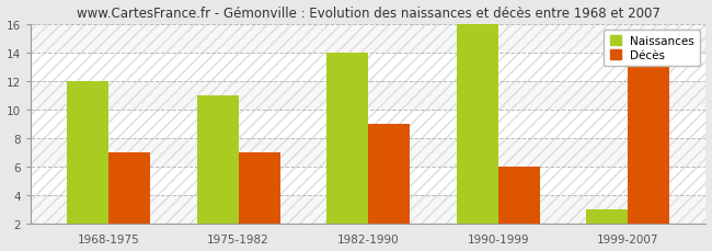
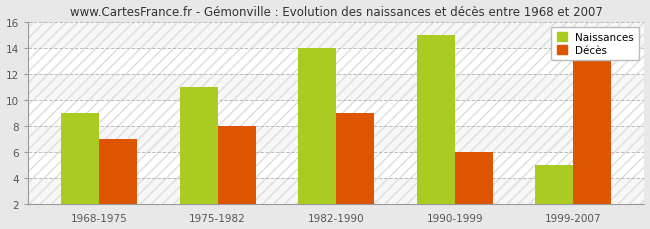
Naissances/1968-1975: 12 -> 9
Décès/1975-1982: 7 -> 8
Naissances/1990-1999: 16 -> 15
Naissances/1999-2007: 3 -> 5
